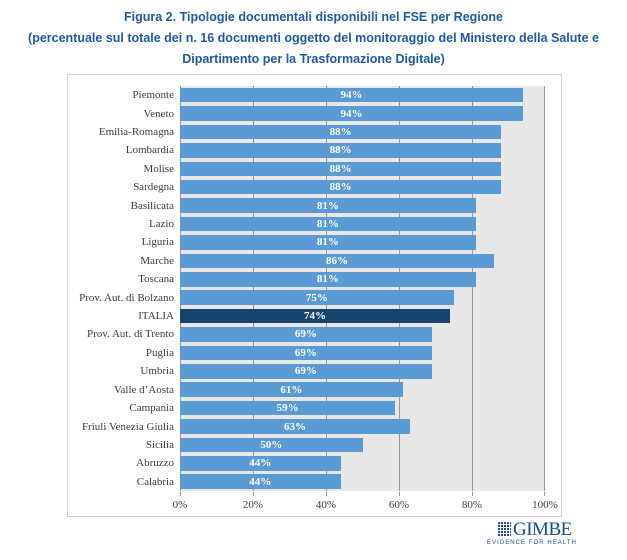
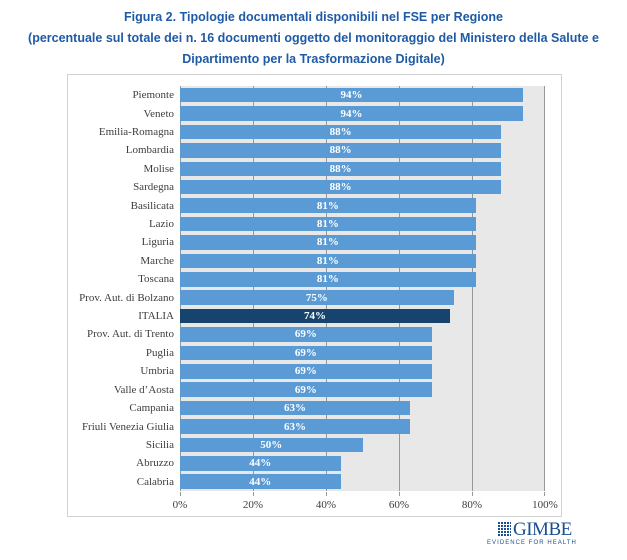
Marche: 86% -> 81%
Valle d’Aosta: 61% -> 69%
Campania: 59% -> 63%
